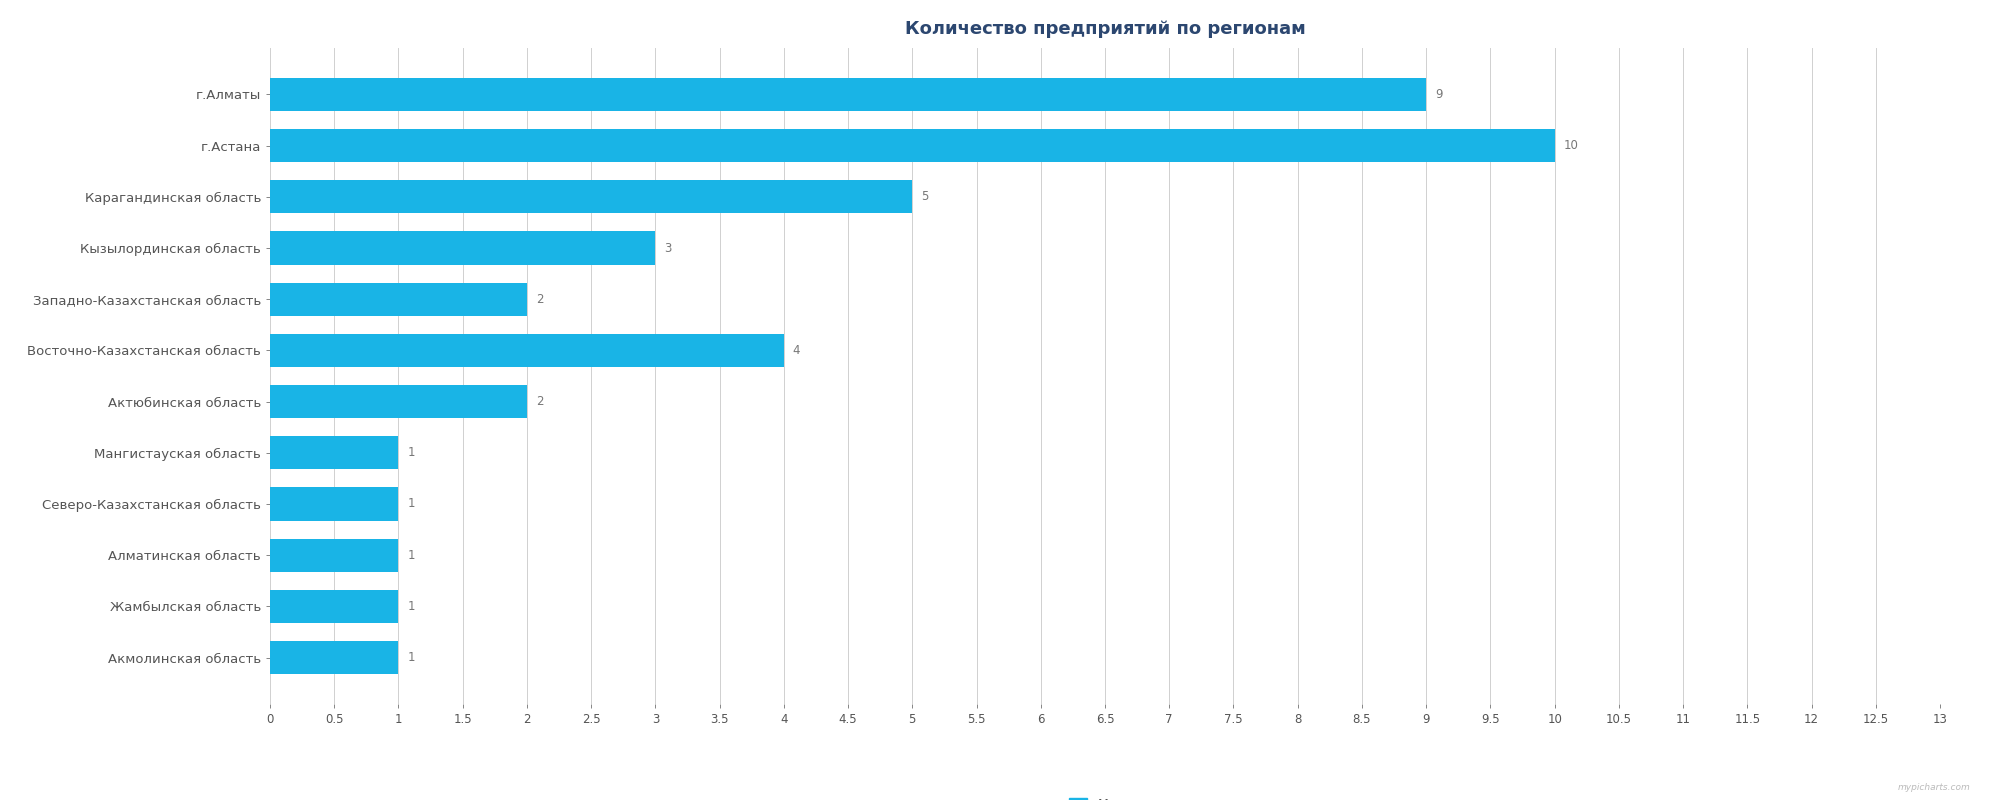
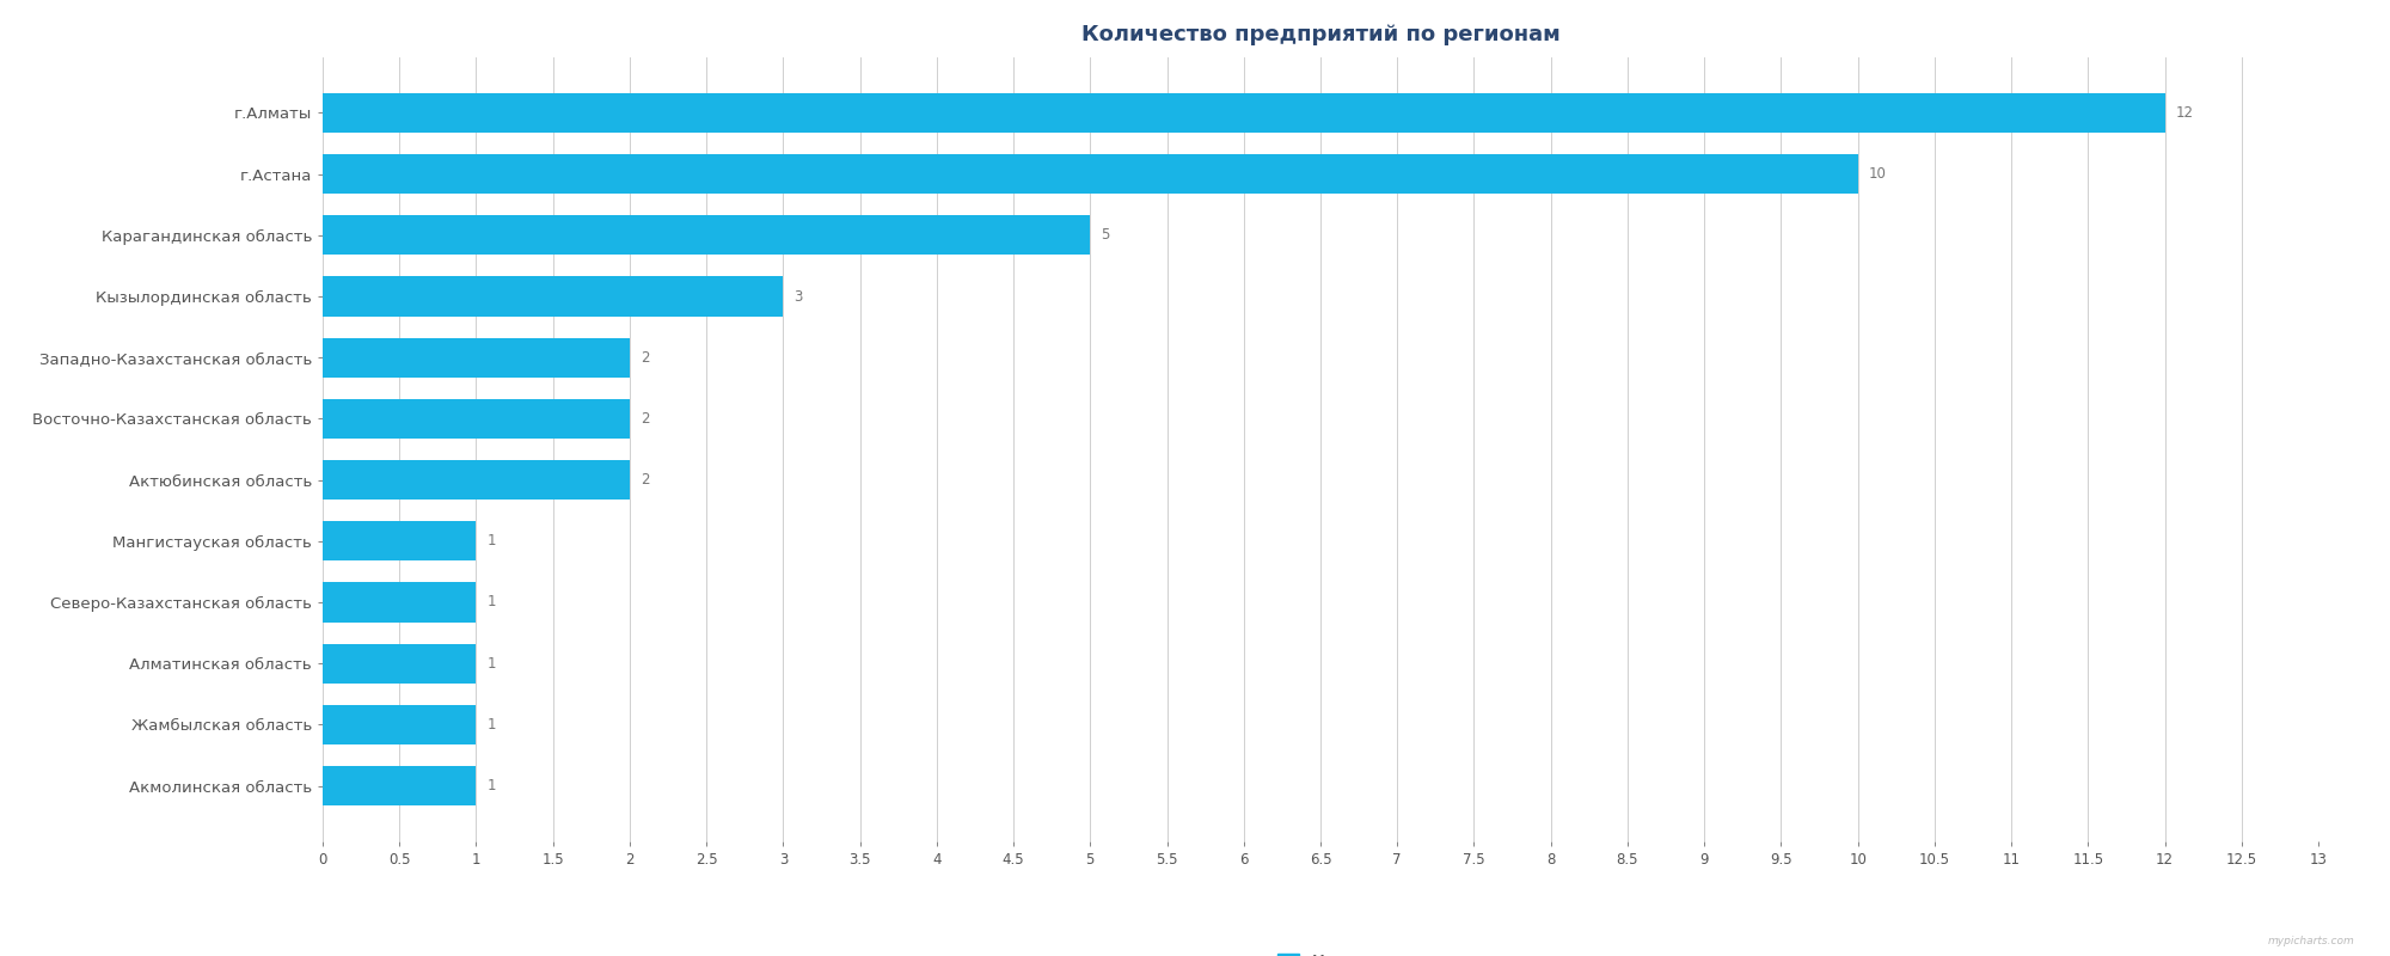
г.Алматы: 9 -> 12
Восточно-Казахстанская область: 4 -> 2
